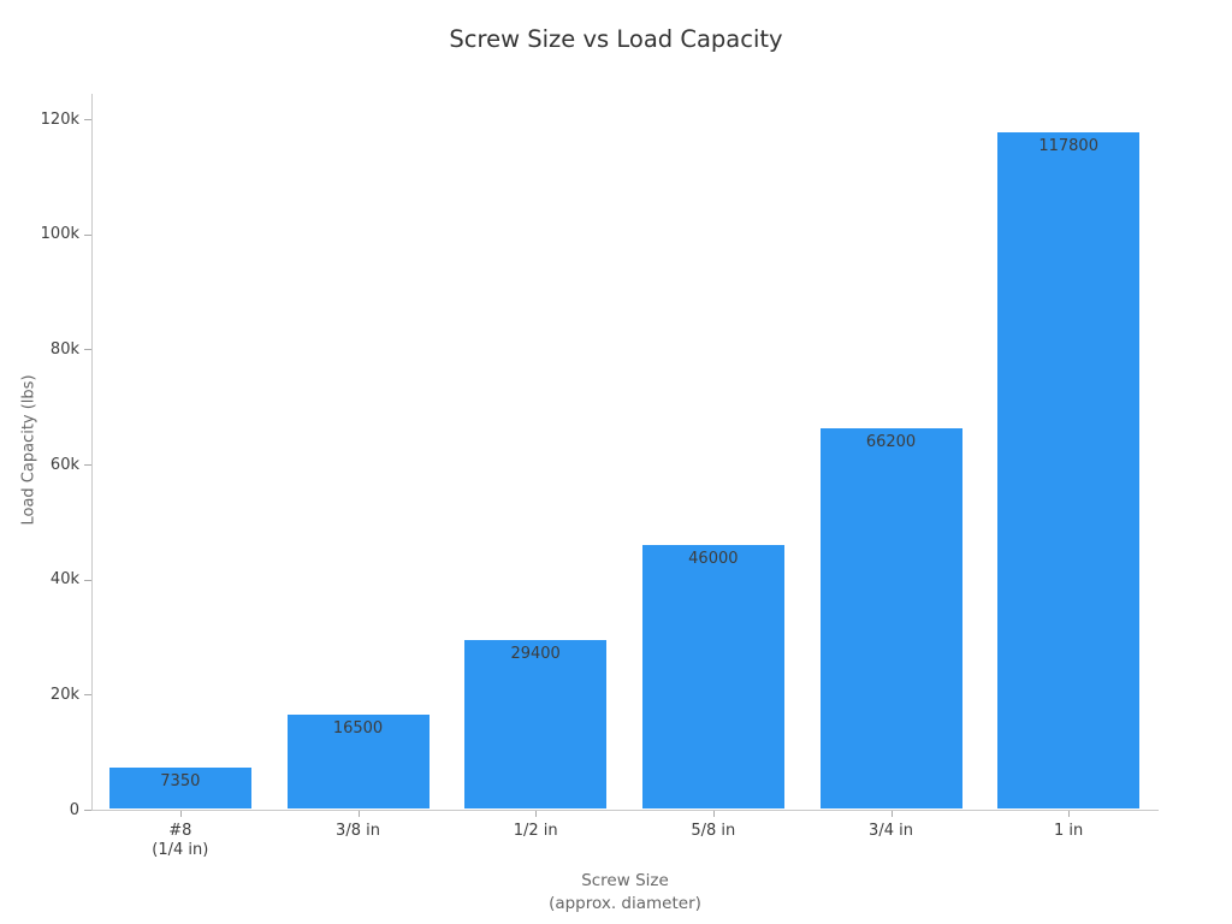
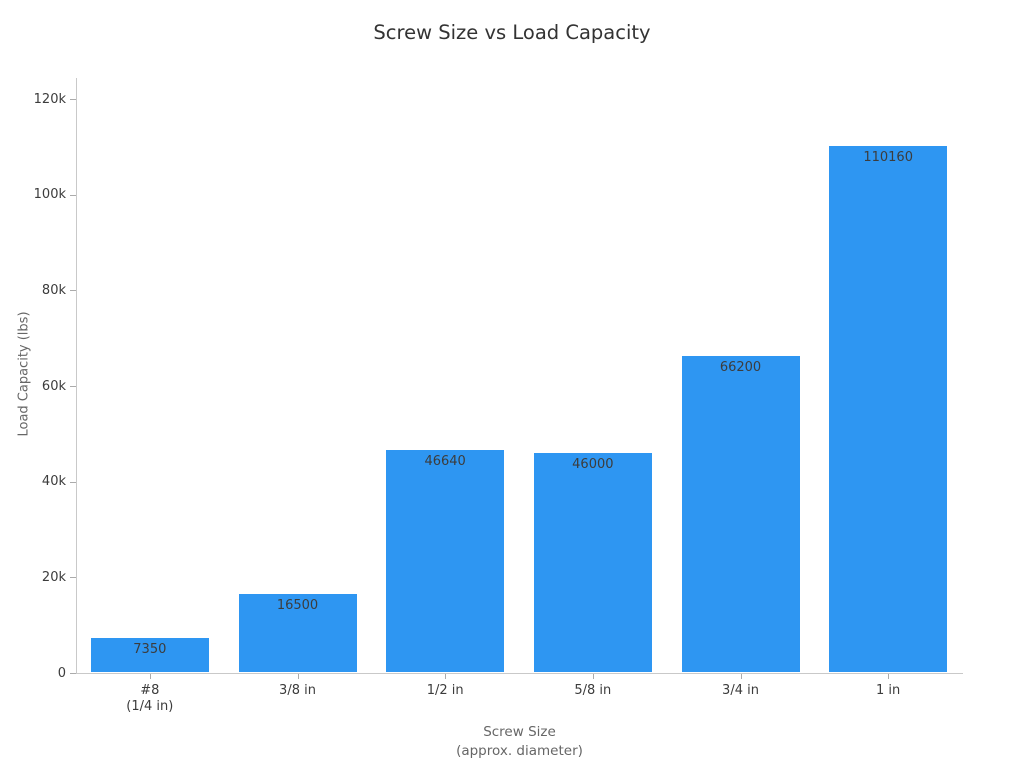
1/2 in: 29400 -> 46640
1 in: 117800 -> 110160
